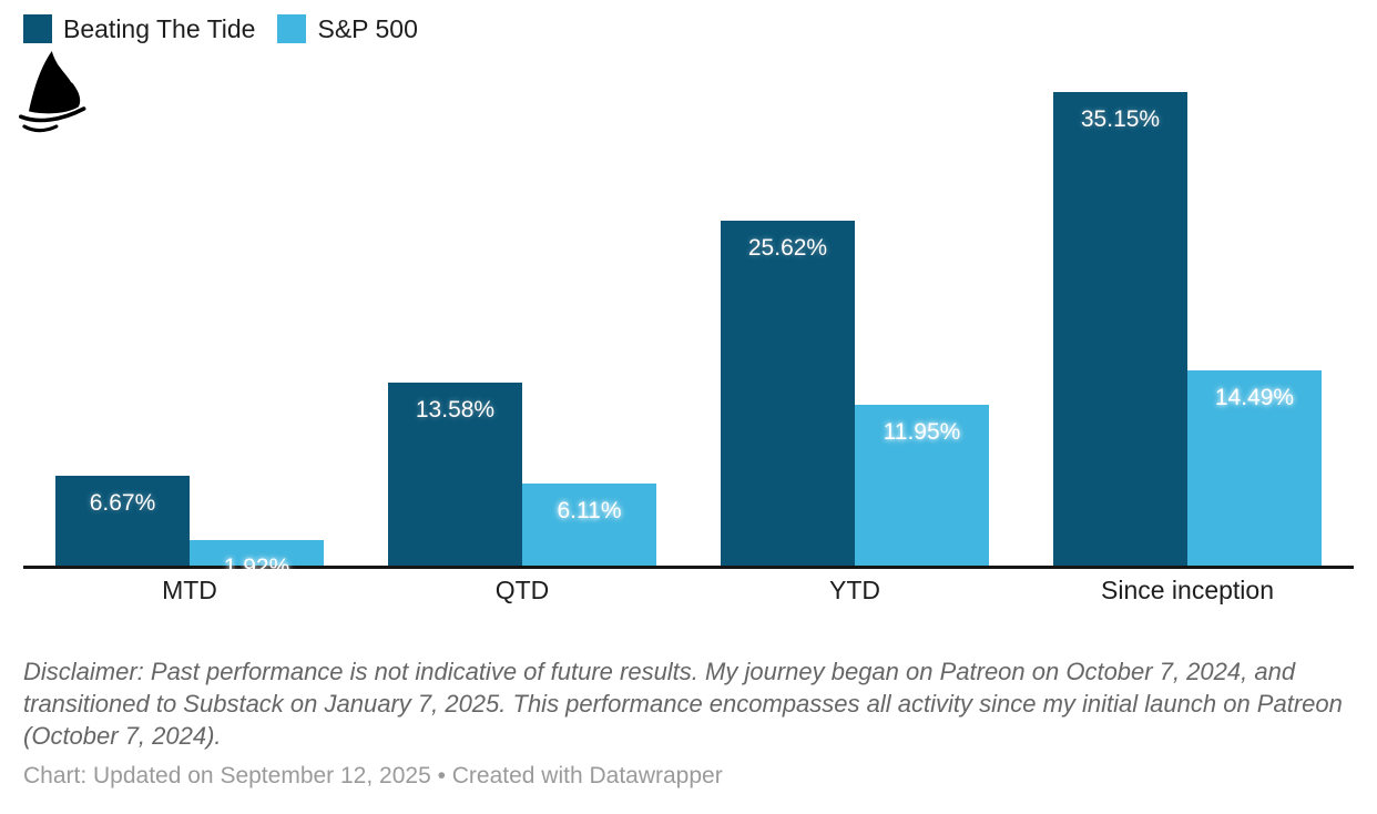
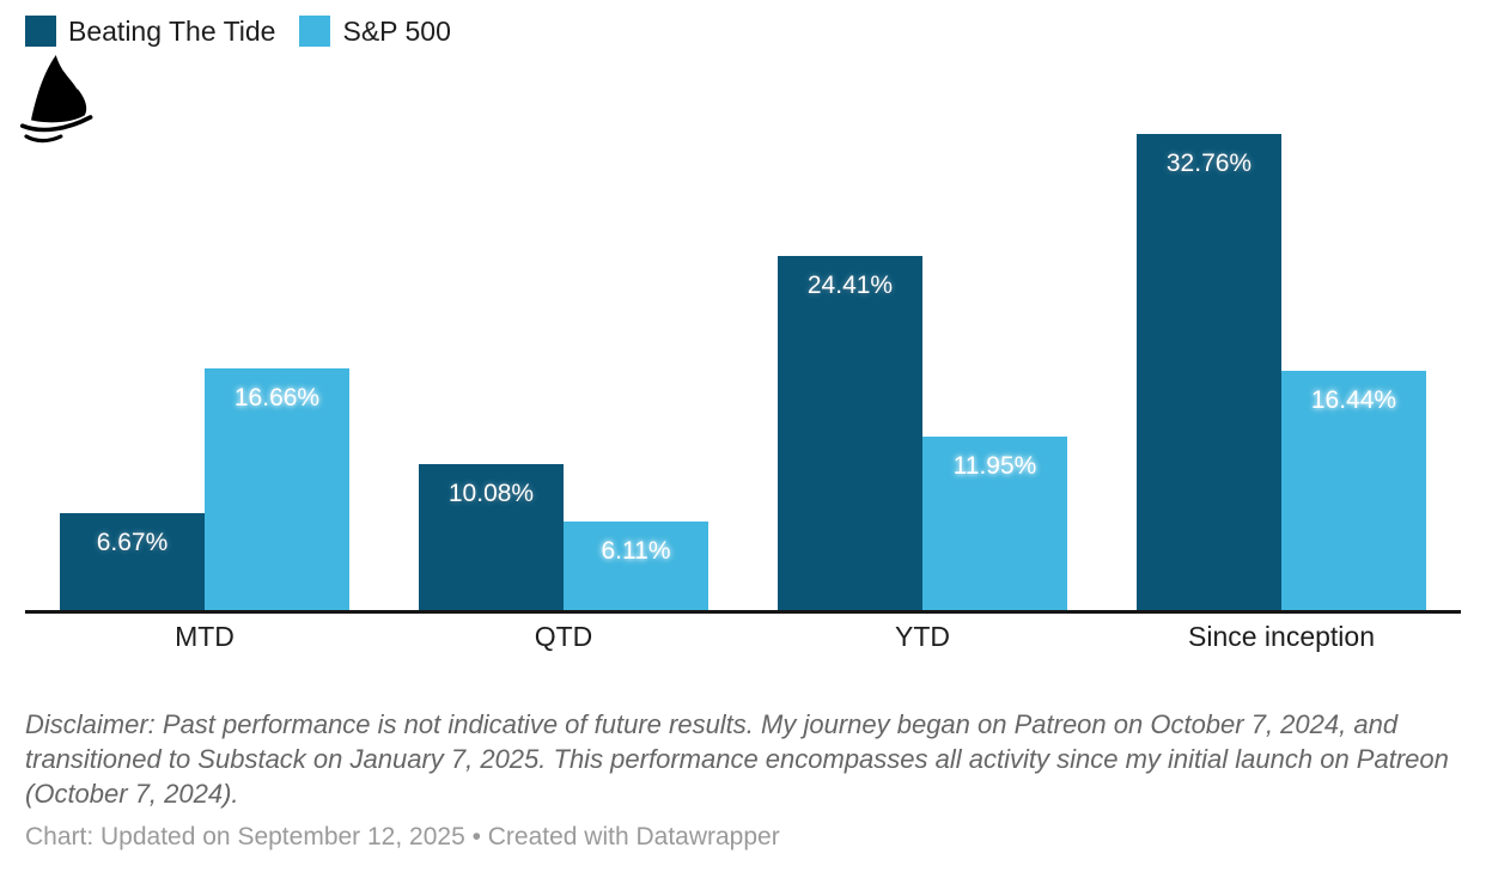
S&P 500/MTD: 1.92% -> 16.66%
Beating The Tide/QTD: 13.58% -> 10.08%
Beating The Tide/YTD: 25.62% -> 24.41%
Beating The Tide/Since inception: 35.15% -> 32.76%
S&P 500/Since inception: 14.49% -> 16.44%
